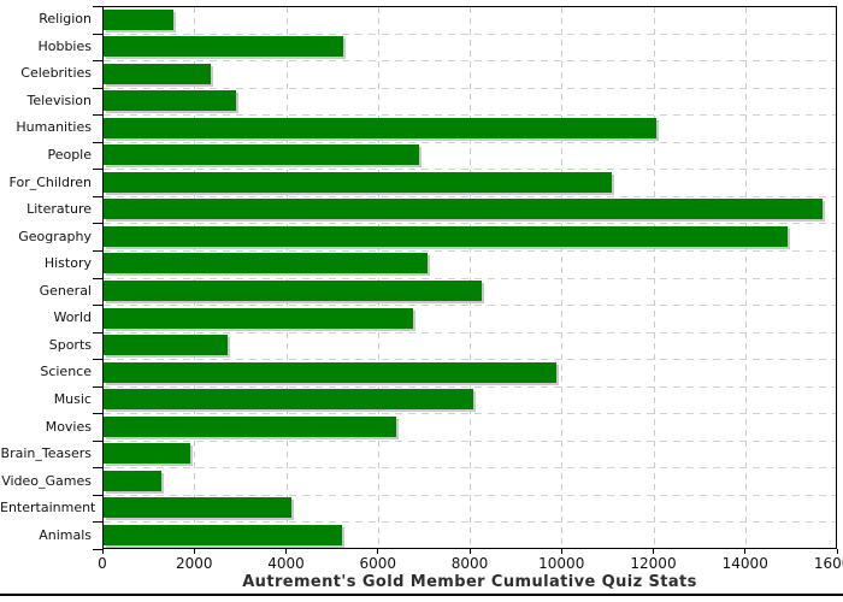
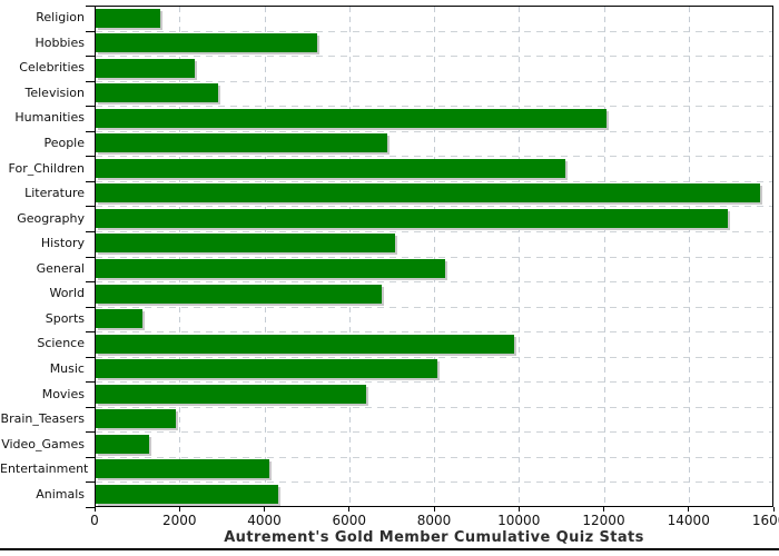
Sports: 2700 -> 1100
Animals: 5200 -> 4300
